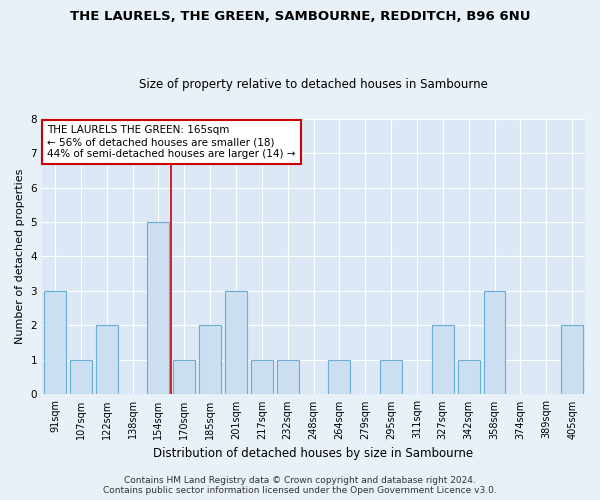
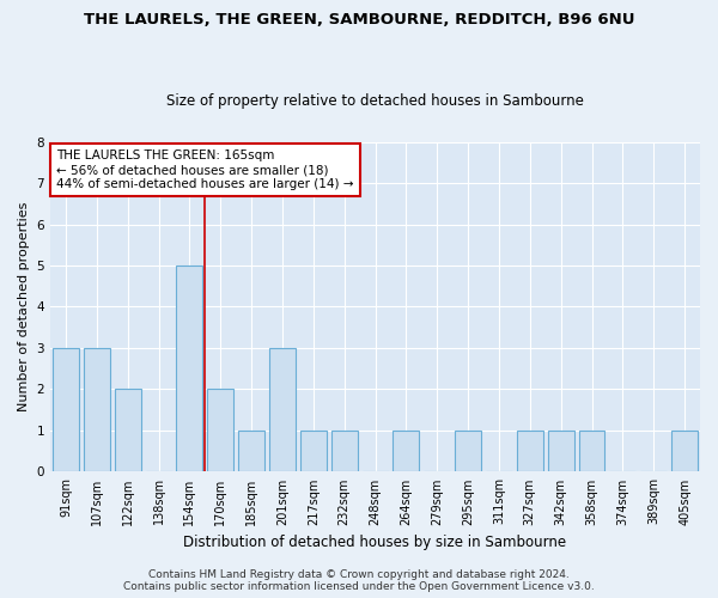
107sqm: 1 -> 3
170sqm: 1 -> 2
185sqm: 2 -> 1
327sqm: 2 -> 1
358sqm: 3 -> 1
405sqm: 2 -> 1
